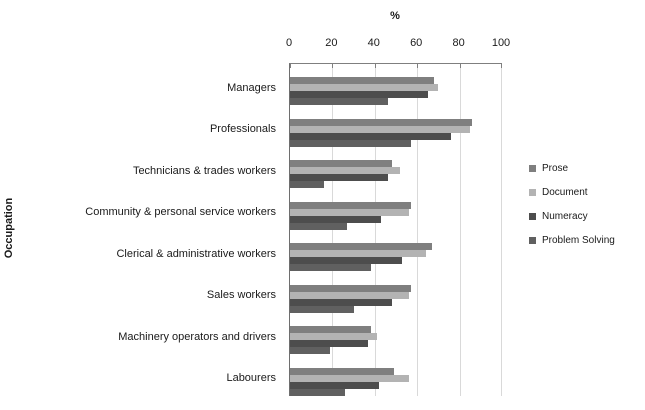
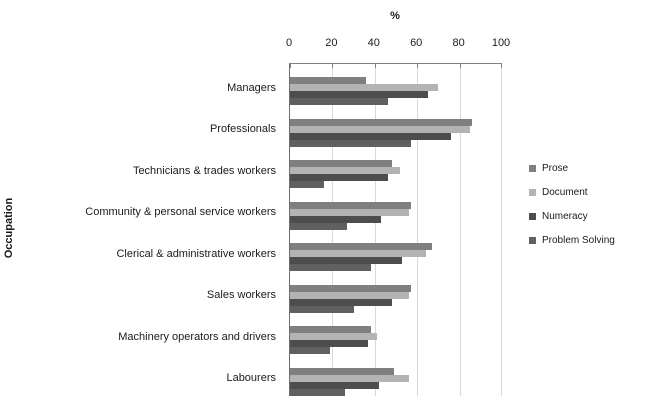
Prose/Managers: 68 -> 36
